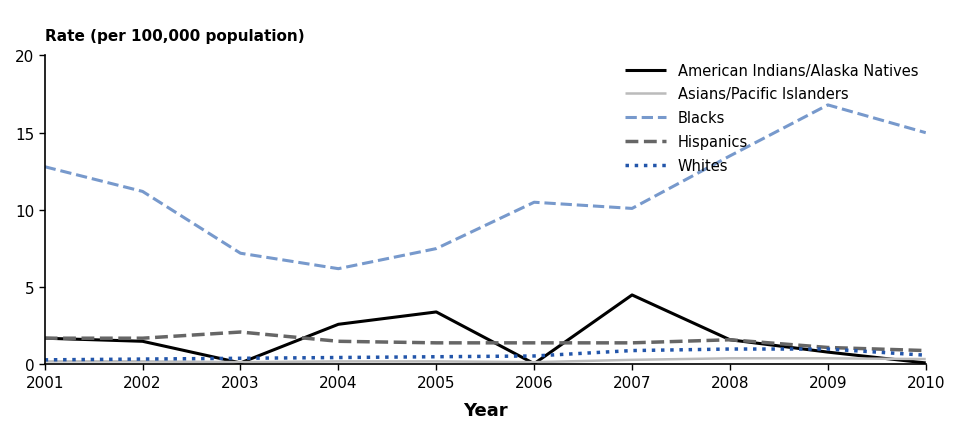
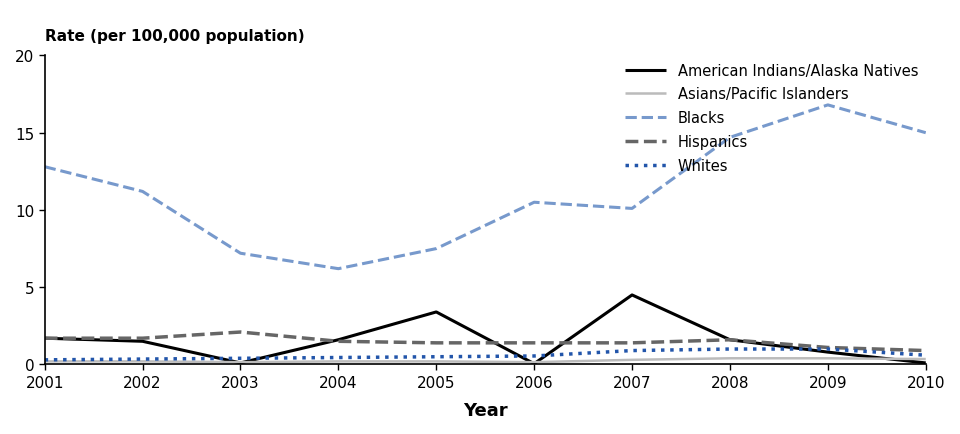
American Indians/Alaska Natives/2004: 2.6 -> 1.6
Blacks/2008: 13.5 -> 14.7
